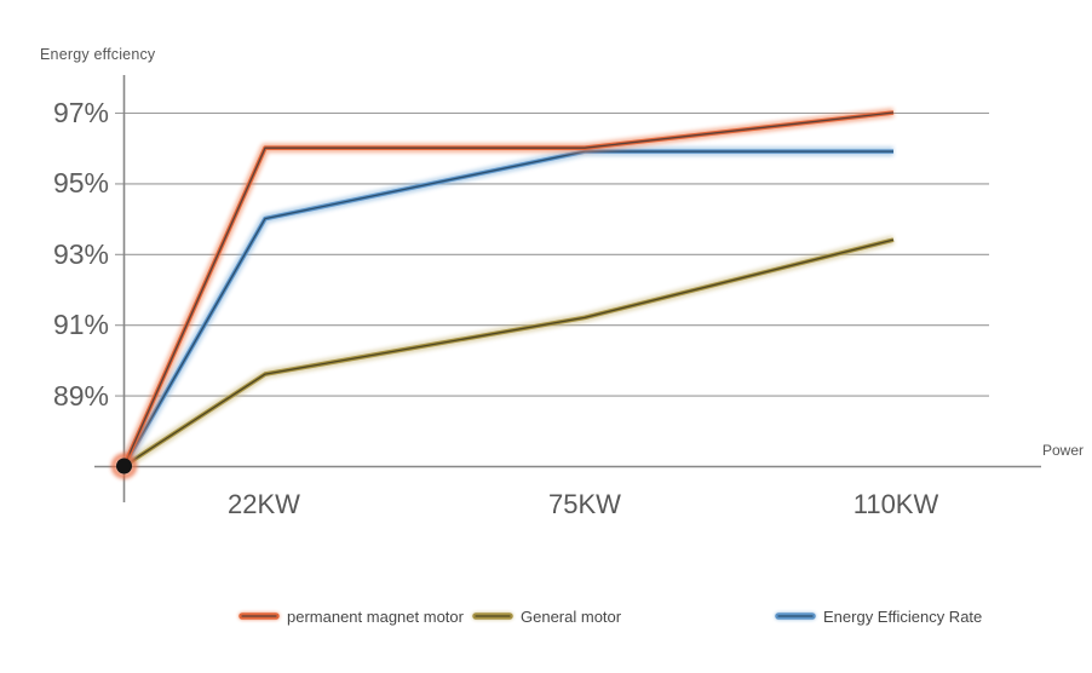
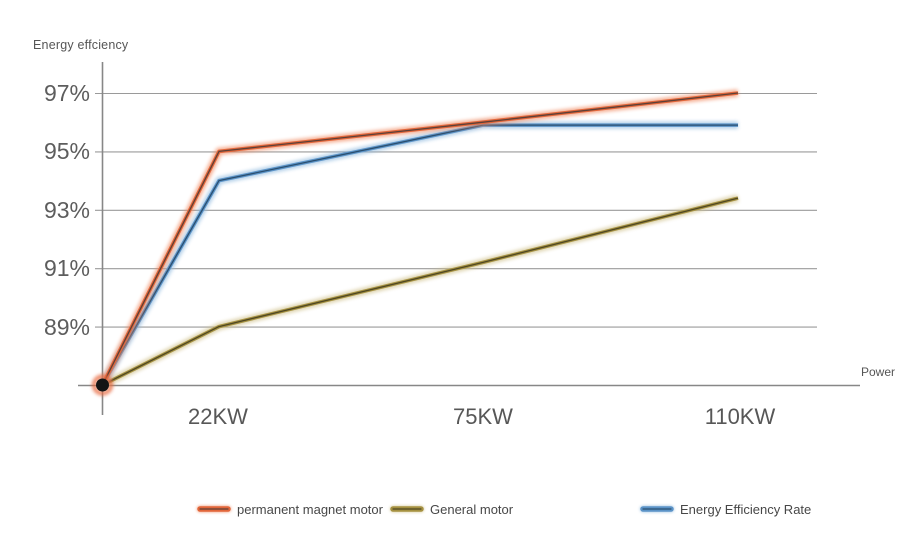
permanent magnet motor/22KW: 96% -> 95%
General motor/22KW: 89.6% -> 89.0%
